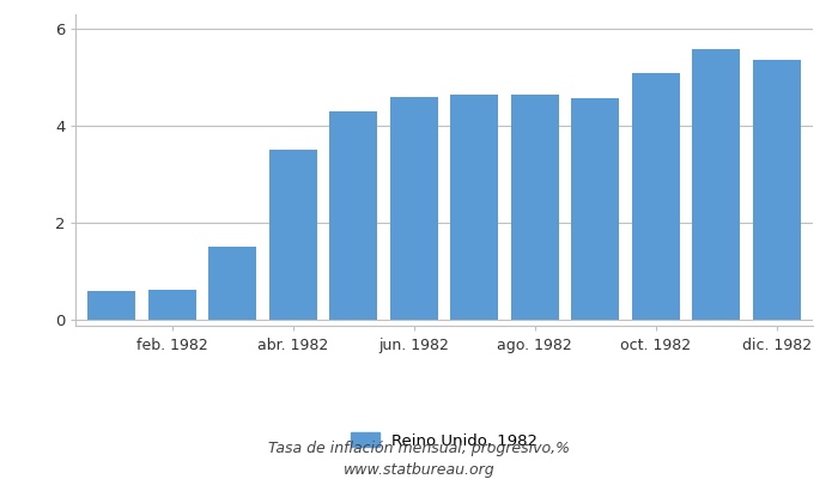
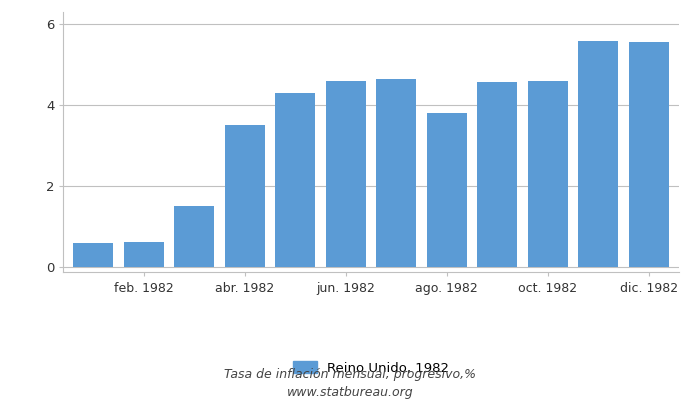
ago. 1982: 4.65 -> 3.80
oct. 1982: 5.10 -> 4.60
dic. 1982: 5.35 -> 5.55
